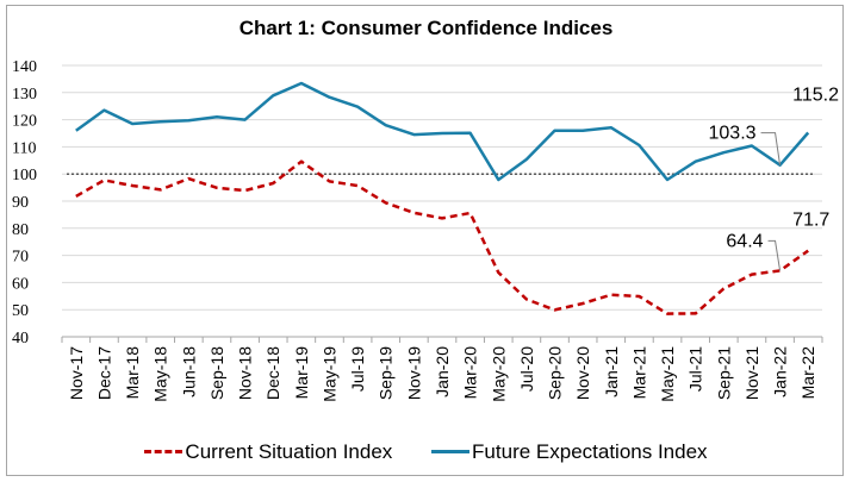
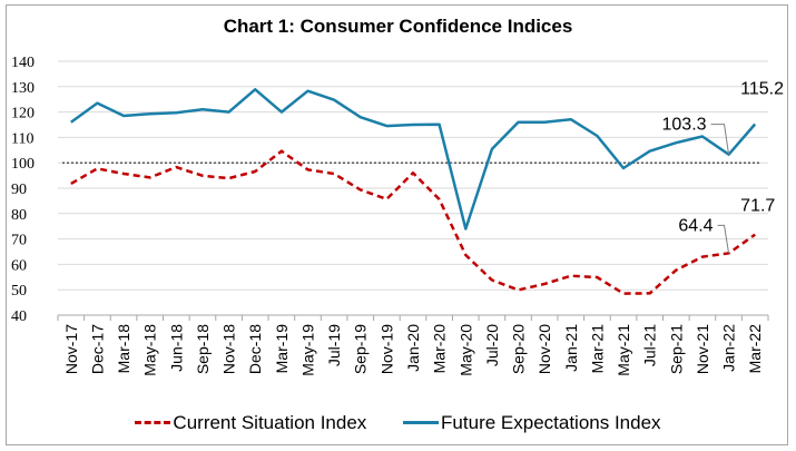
Future Expectations Index/Mar-19: 133 -> 120
Current Situation Index/Jan-20: 84 -> 96
Future Expectations Index/May-20: 98 -> 74
